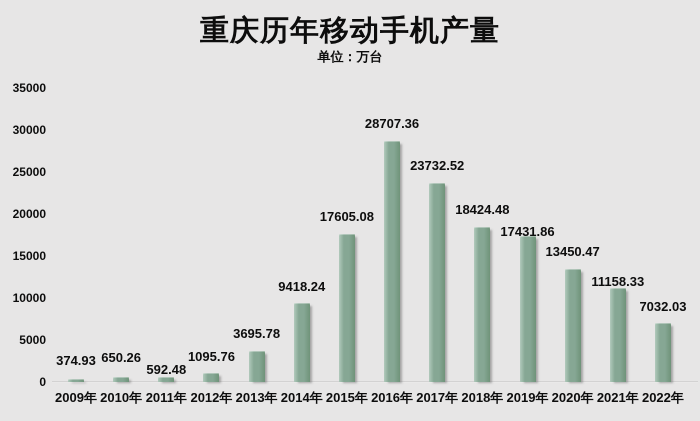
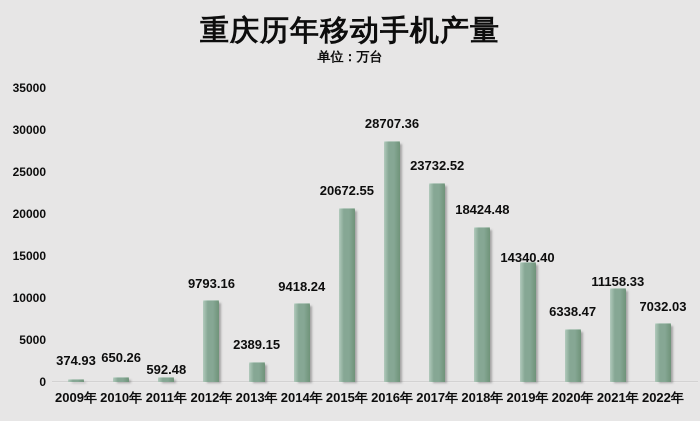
2012年: 1095.76 -> 9793.16
2013年: 3695.78 -> 2389.15
2015年: 17605.08 -> 20672.55
2019年: 17431.86 -> 14340.40
2020年: 13450.47 -> 6338.47
